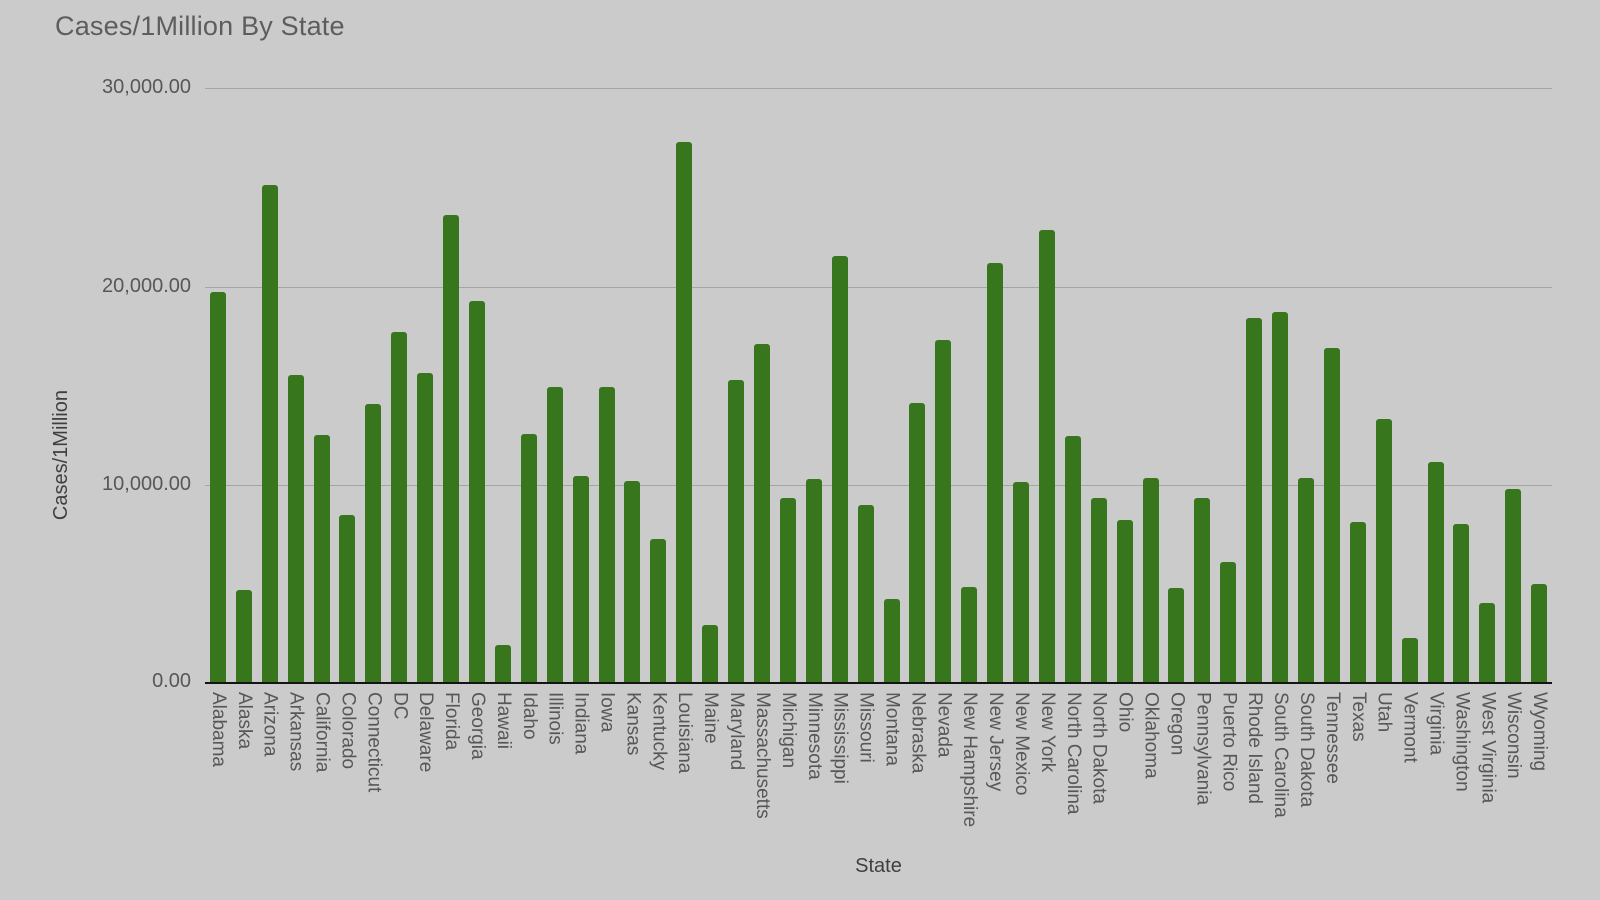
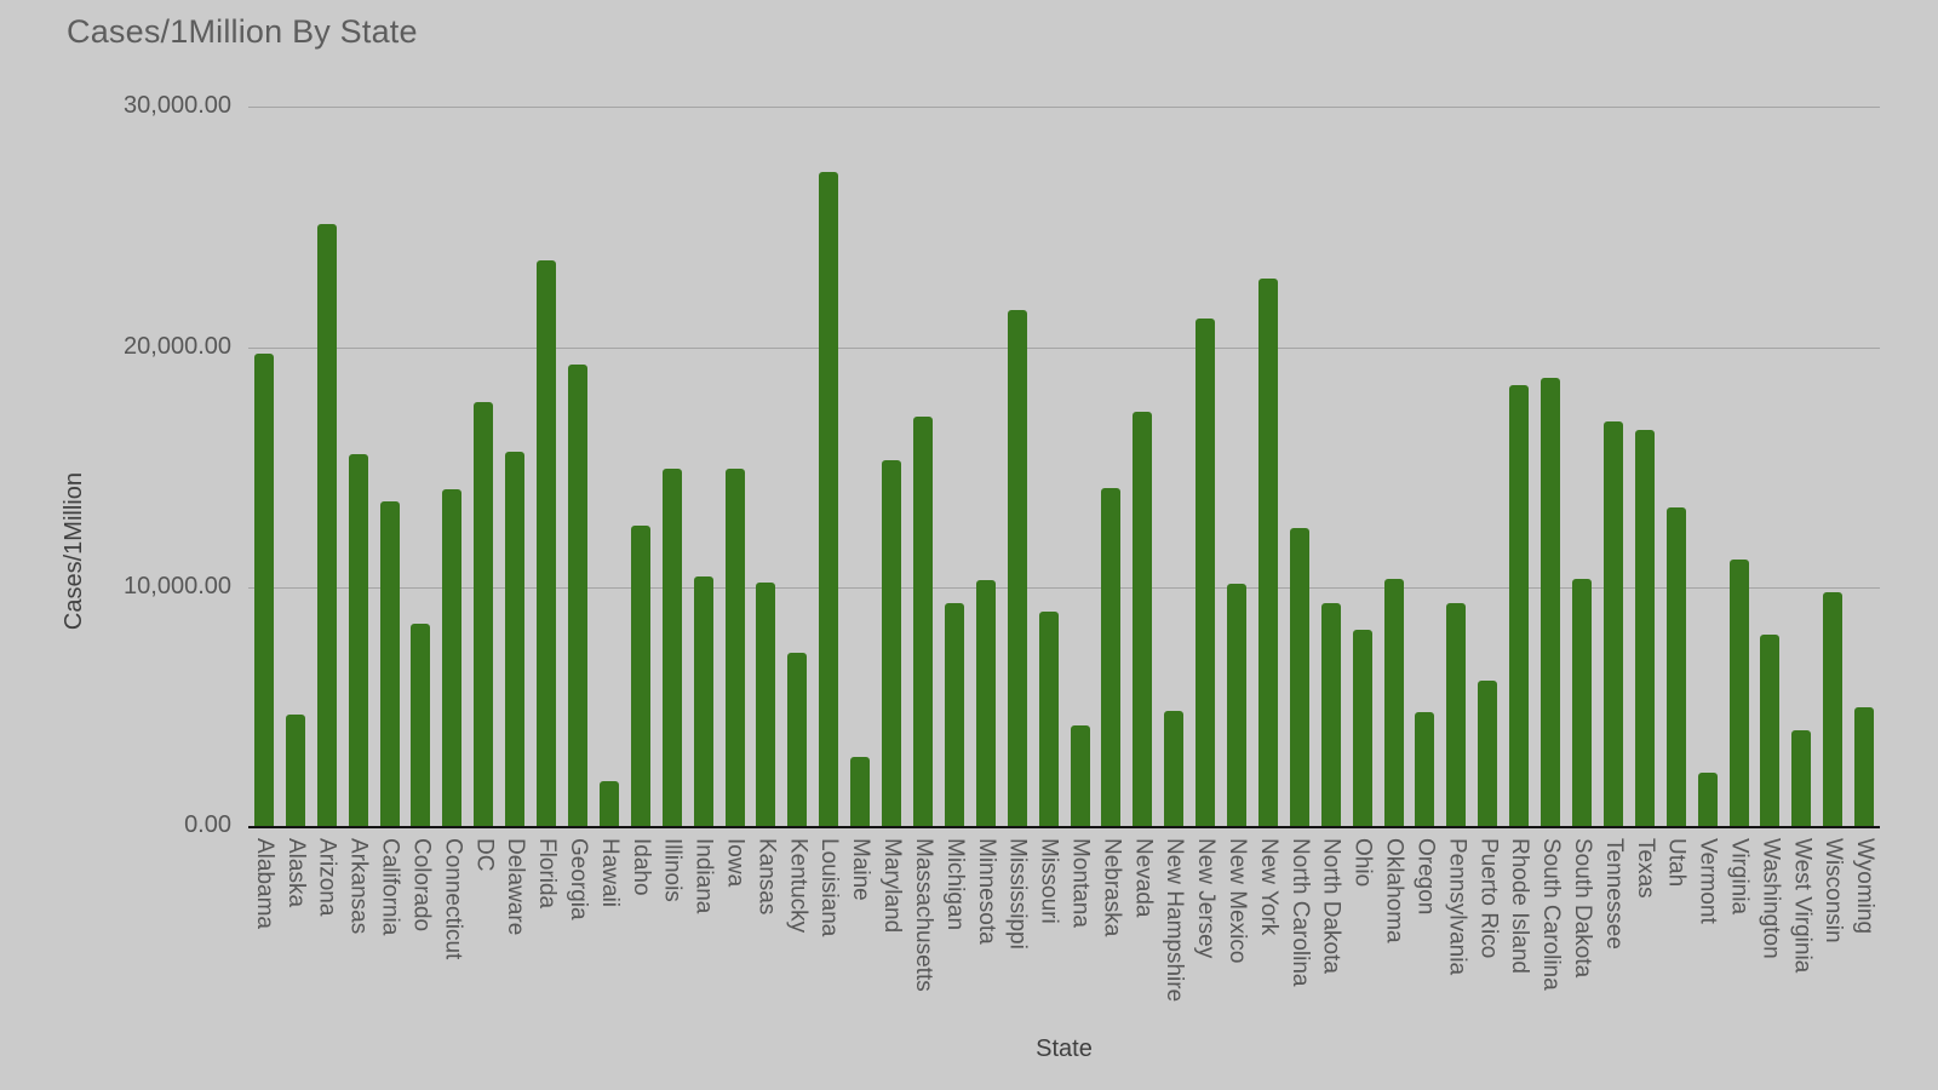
California: 12500 -> 13600
Texas: 8100 -> 16600
